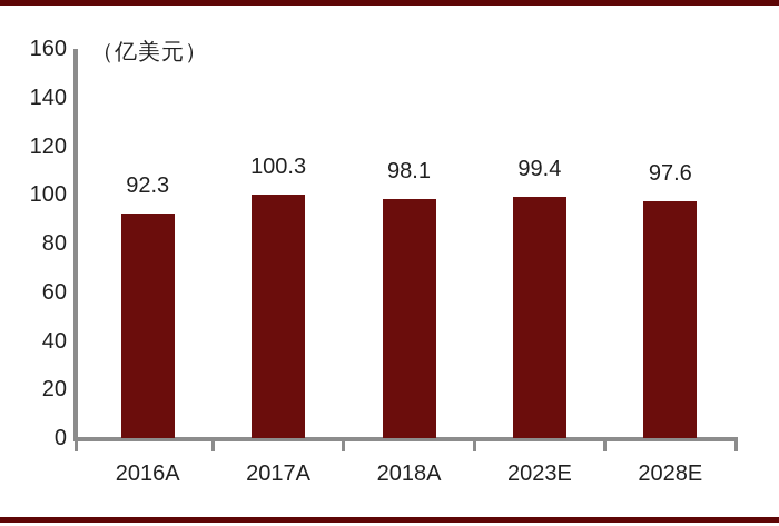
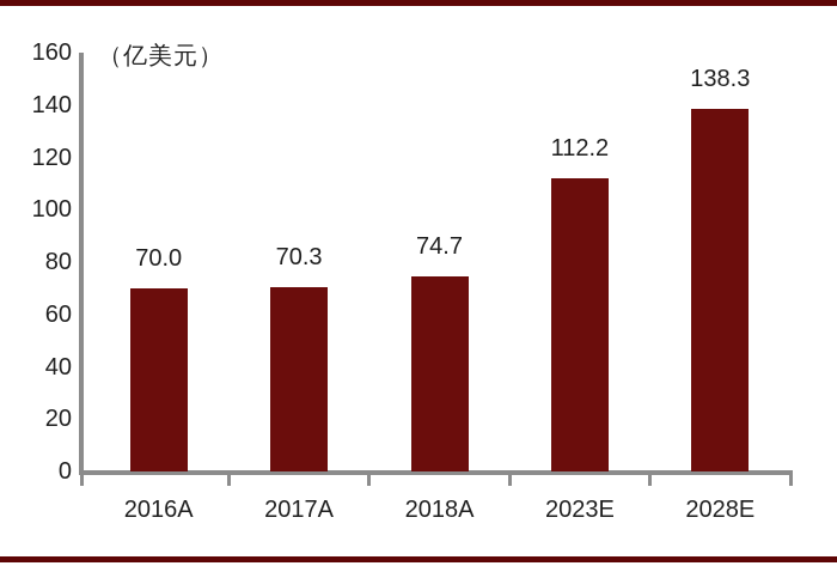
2016A: 92.3 -> 70.0
2017A: 100.3 -> 70.3
2018A: 98.1 -> 74.7
2023E: 99.4 -> 112.2
2028E: 97.6 -> 138.3
